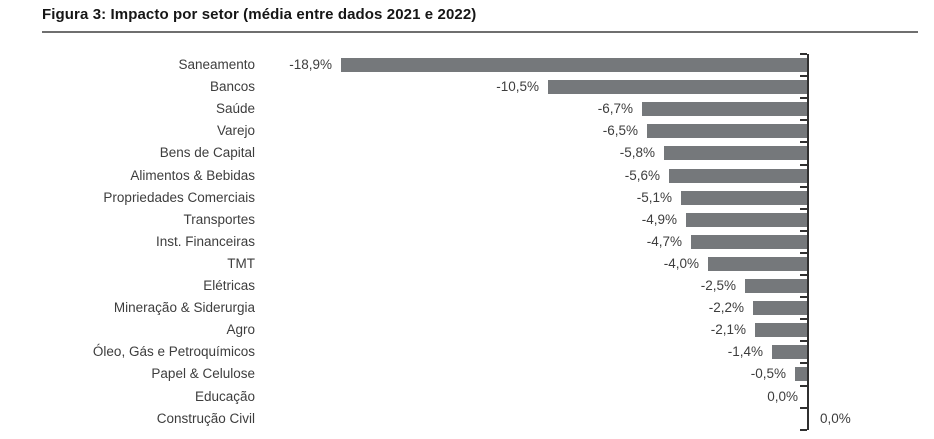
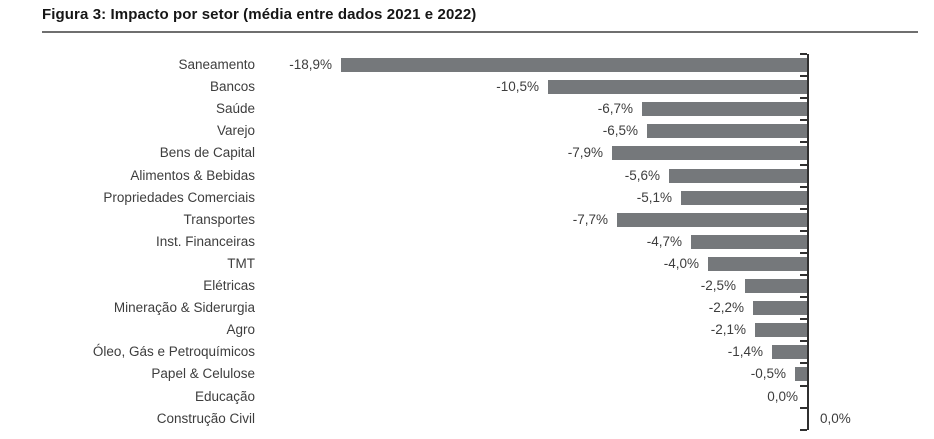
Bens de Capital: -5,8% -> -7,9%
Transportes: -4,9% -> -7,7%
